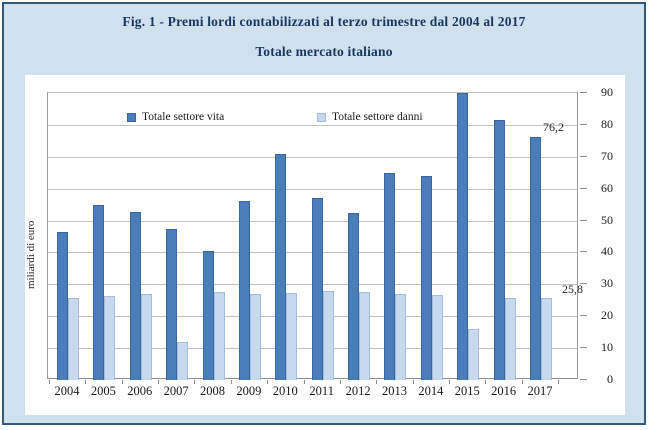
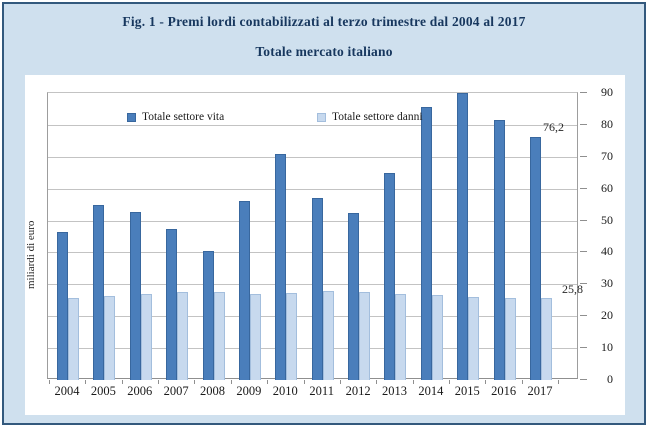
Totale settore danni/2007: 12 -> 28
Totale settore vita/2014: 64 -> 86
Totale settore danni/2015: 16 -> 26
